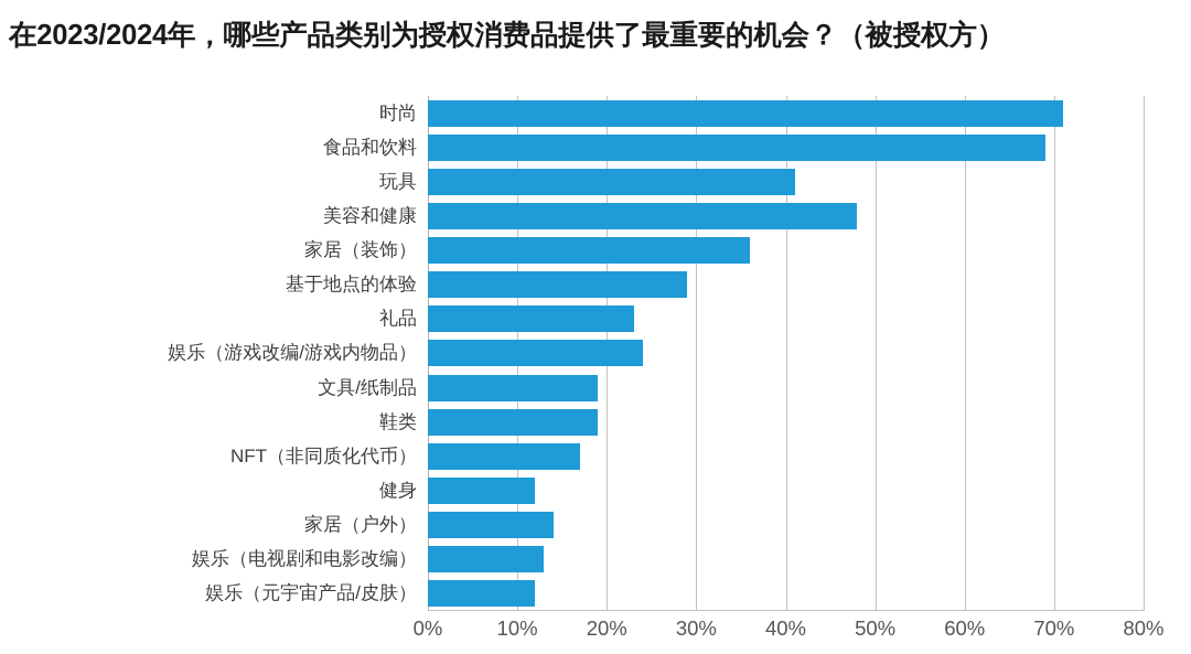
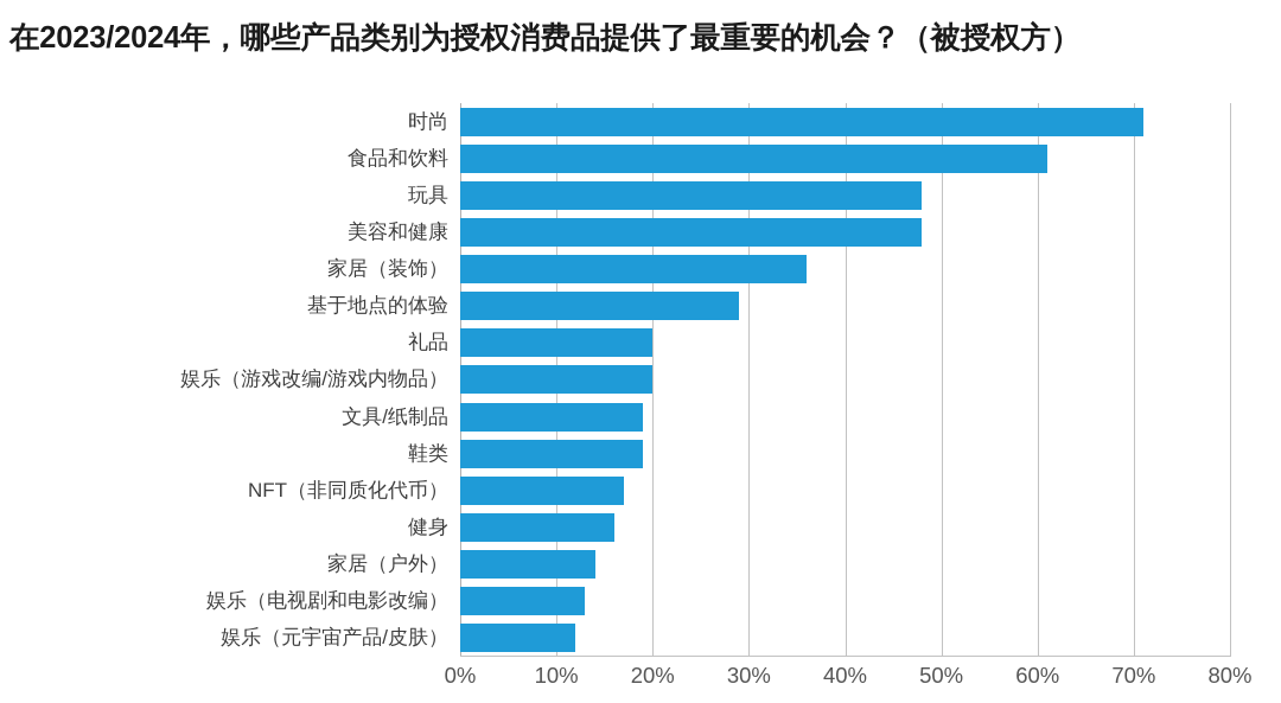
食品和饮料: 69% -> 61%
玩具: 41% -> 48%
礼品: 23% -> 20%
娱乐（游戏改编/游戏内物品）: 24% -> 20%
健身: 12% -> 16%
